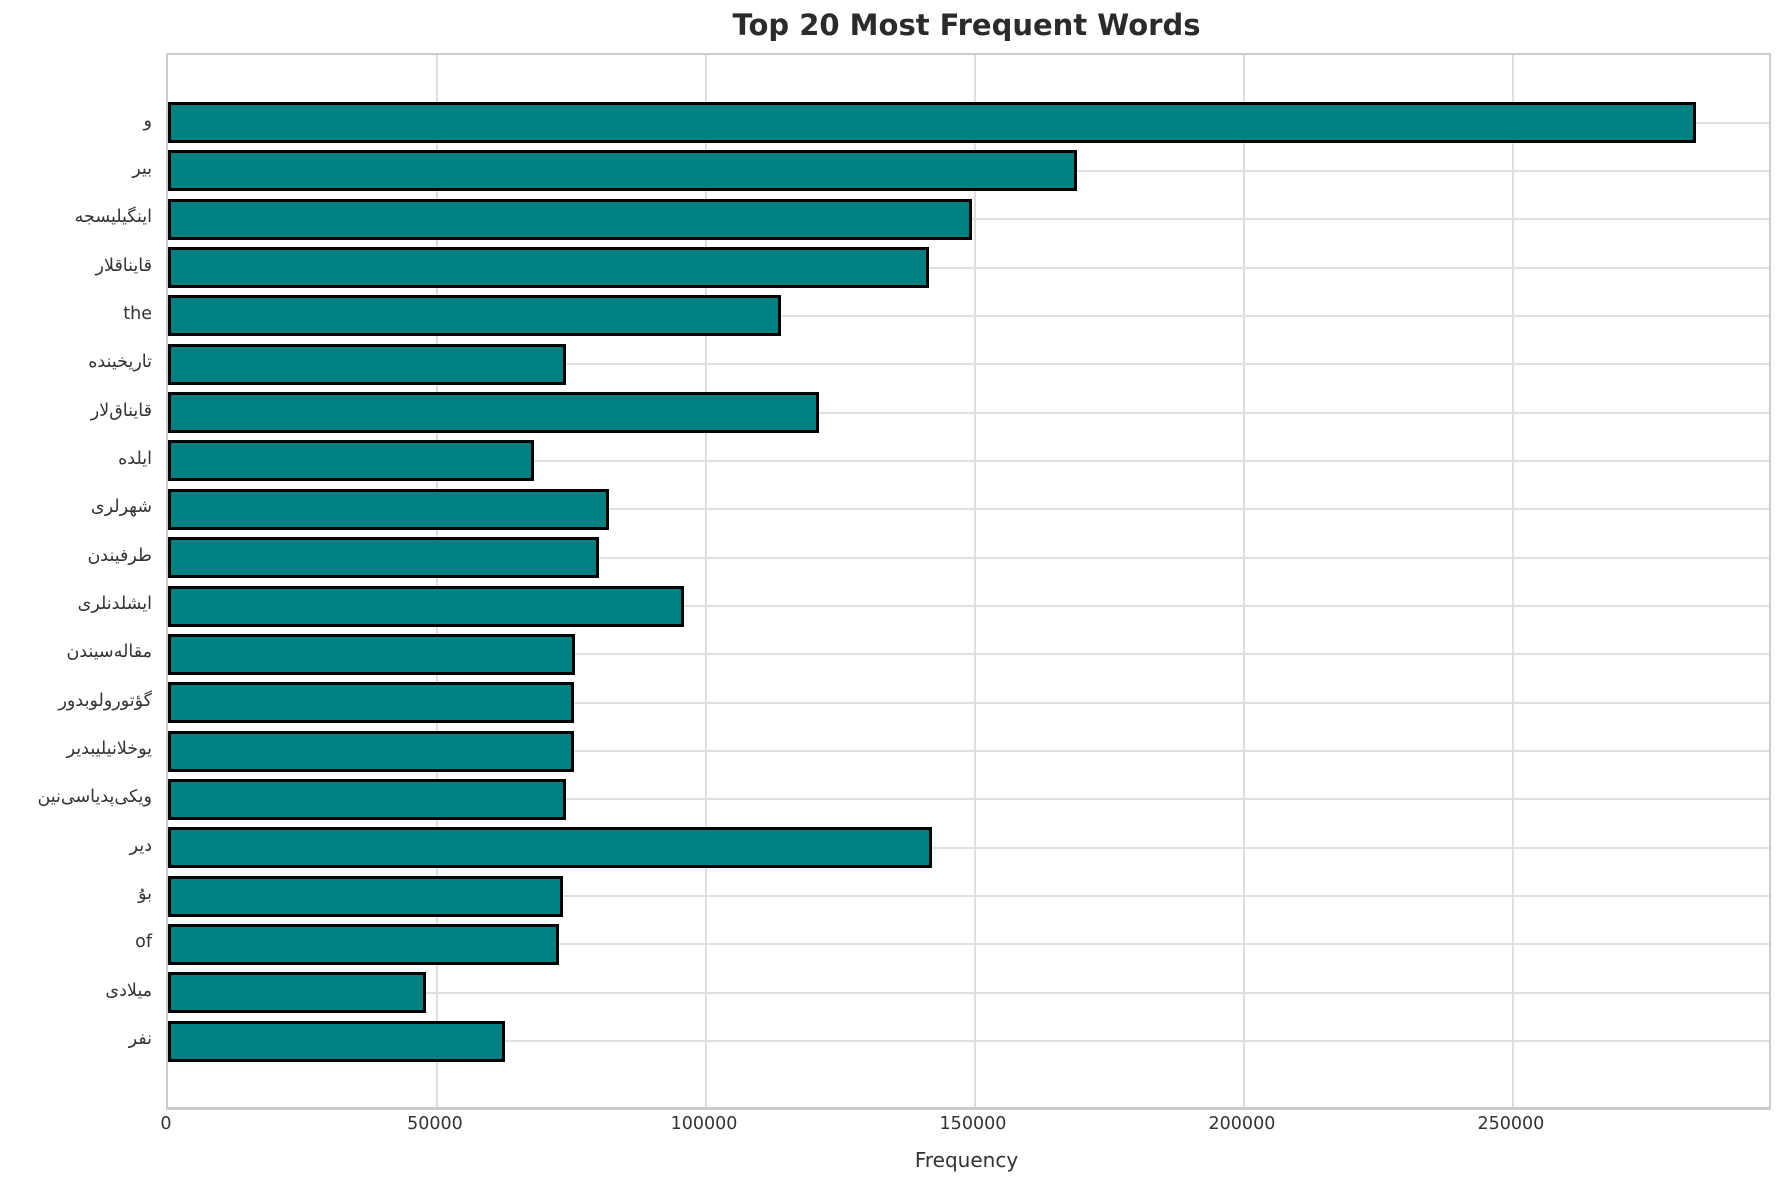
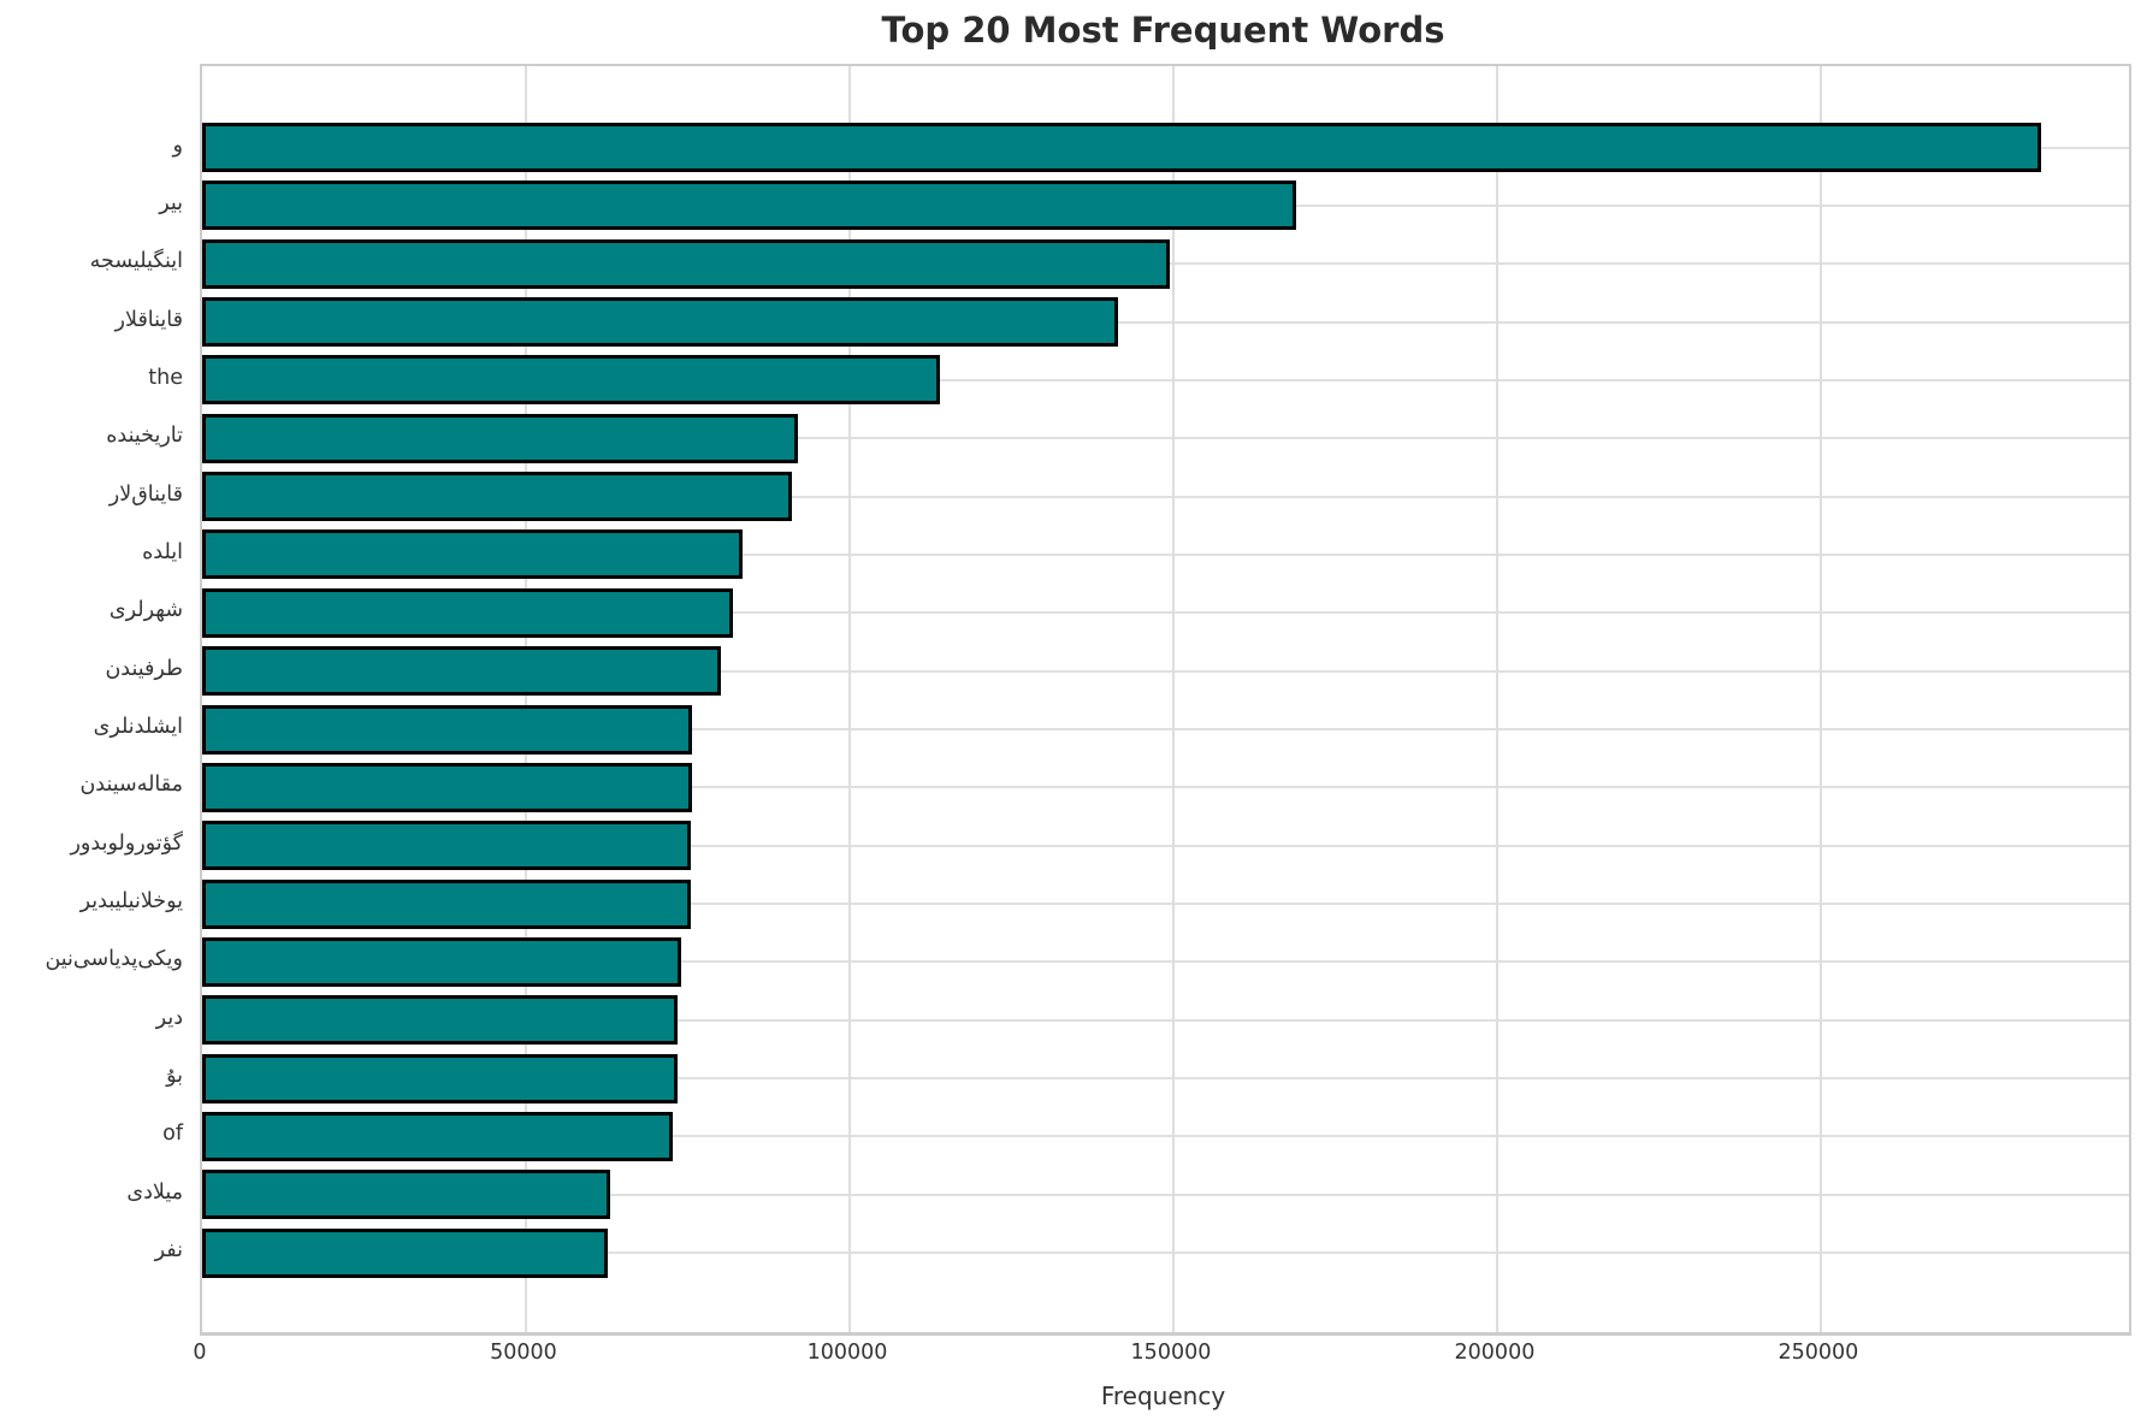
تاریخینده: 74000 -> 92000
قایناق‌لار: 121000 -> 91000
ایلده: 68000 -> 84000
ایشلدنلری: 96000 -> 76000
دیر: 142000 -> 74000
میلادی: 48000 -> 63000
